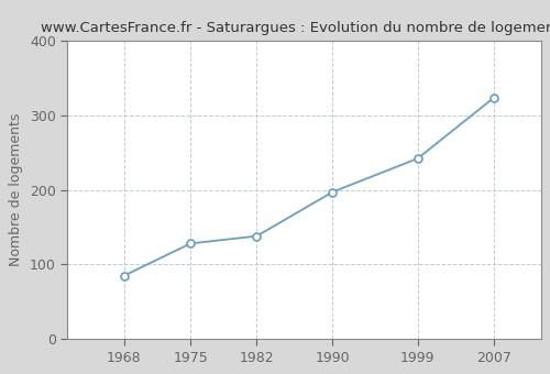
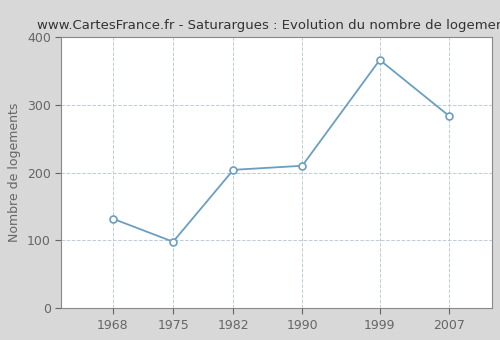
1968: 85 -> 132
1975: 128 -> 98
1982: 138 -> 204
1990: 197 -> 210
1999: 242 -> 366
2007: 323 -> 284
